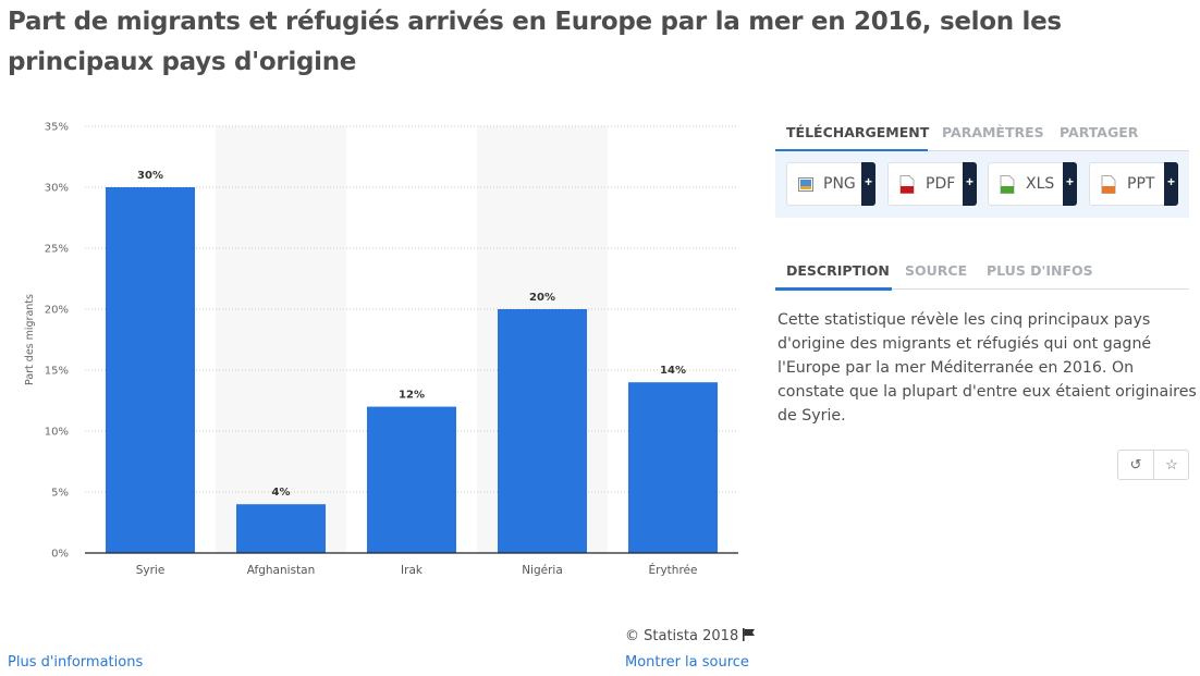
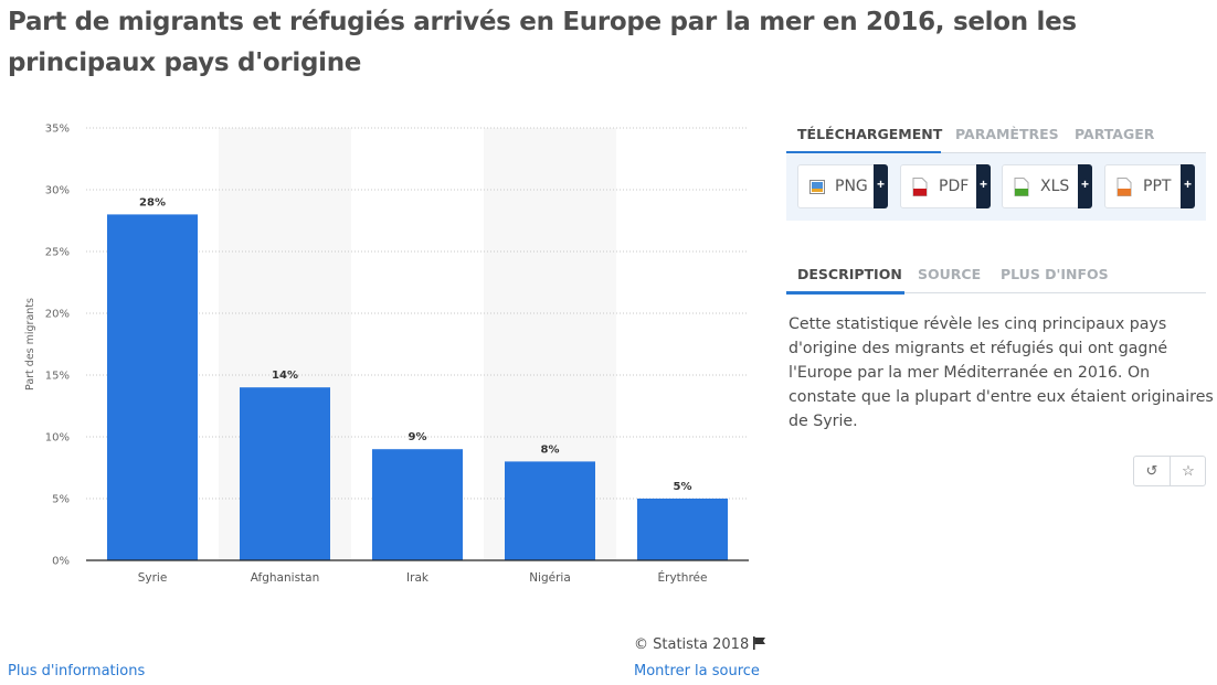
Syrie: 30% -> 28%
Afghanistan: 4% -> 14%
Irak: 12% -> 9%
Nigéria: 20% -> 8%
Érythrée: 14% -> 5%
